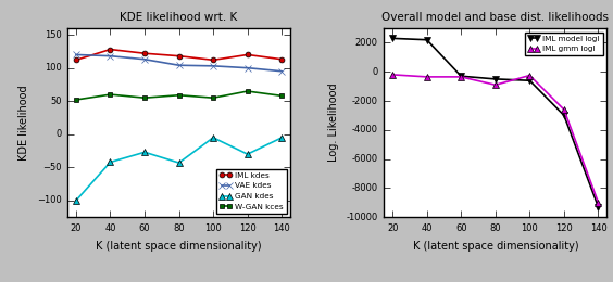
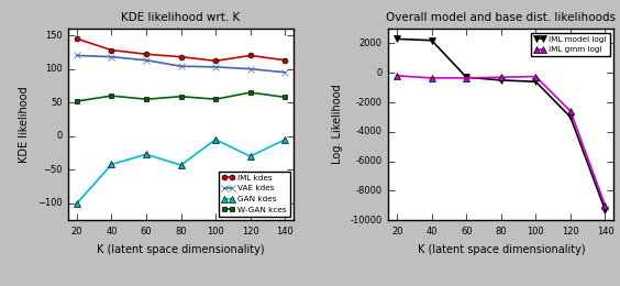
KDE likelihood wrt. K/IML kdes/20: 112 -> 145
Overall model and base dist. likelihoods/IML gmm logl/80: -900 -> -300
